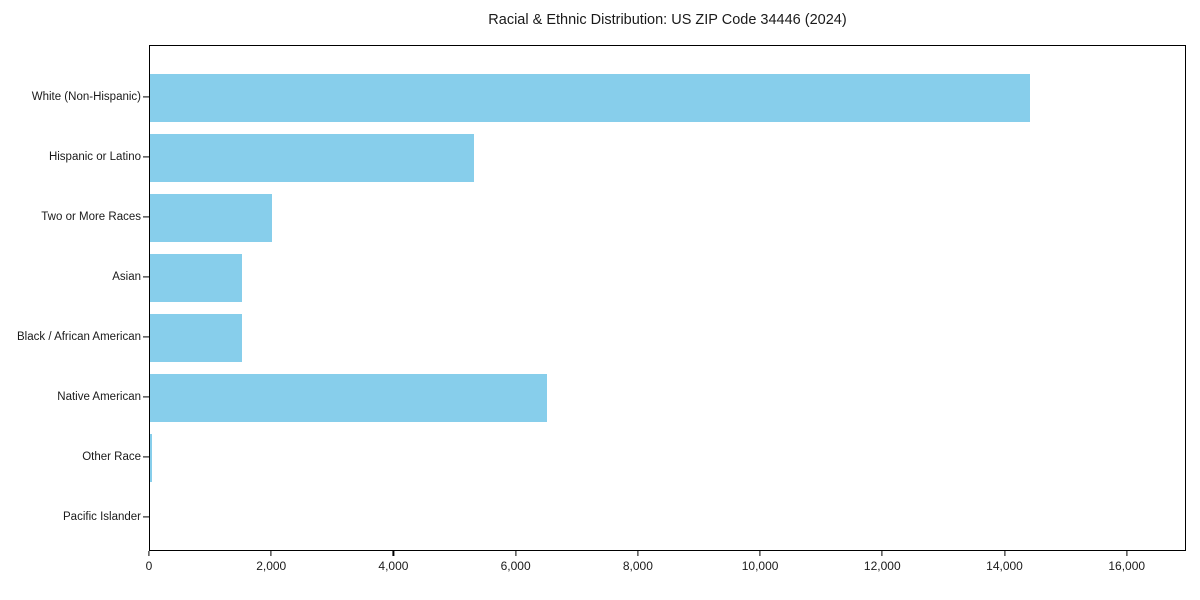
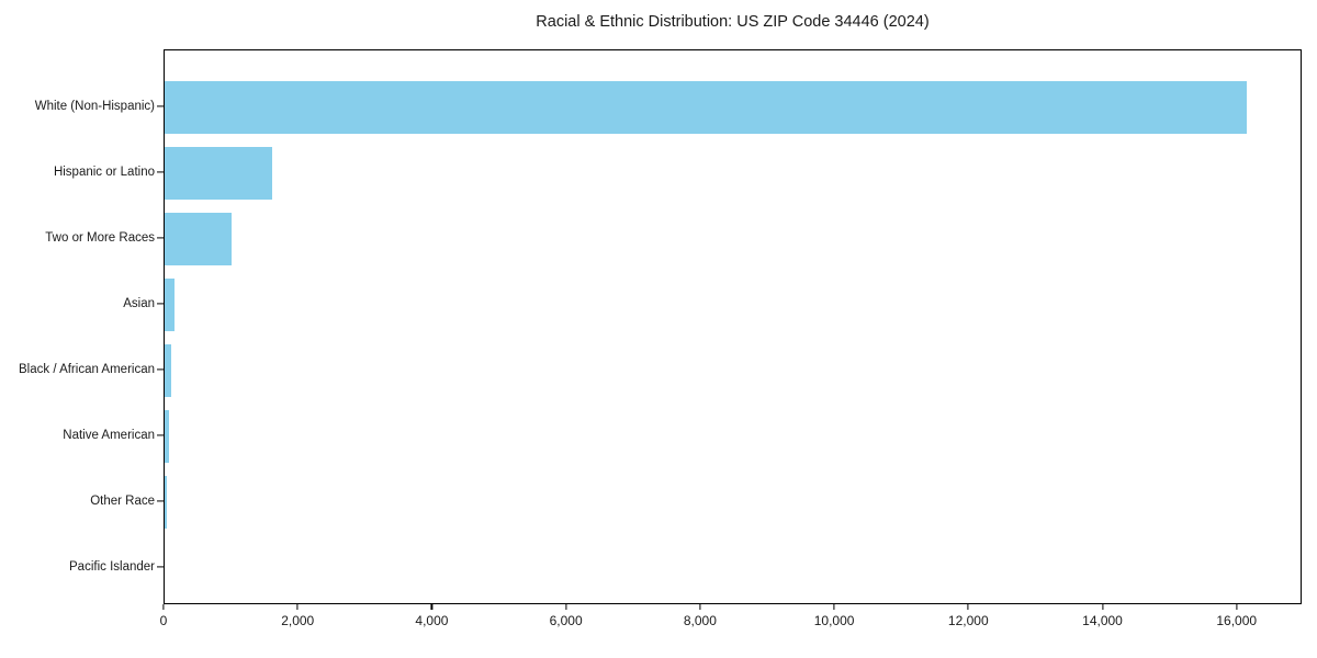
White (Non-Hispanic): 14400 -> 16100
Hispanic or Latino: 5300 -> 1600
Two or More Races: 2000 -> 1000
Asian: 1500 -> 200
Black / African American: 1500 -> 100
Native American: 6500 -> 100
